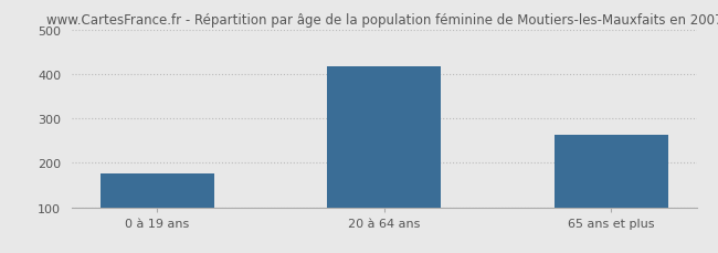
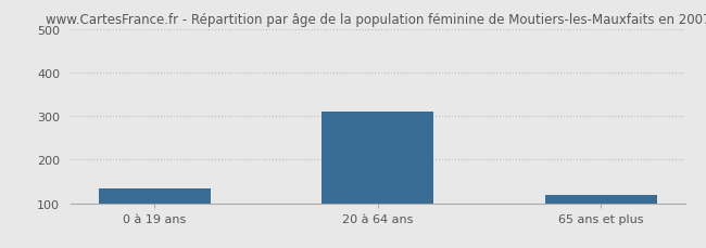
0 à 19 ans: 175 -> 135
20 à 64 ans: 418 -> 310
65 ans et plus: 263 -> 120
